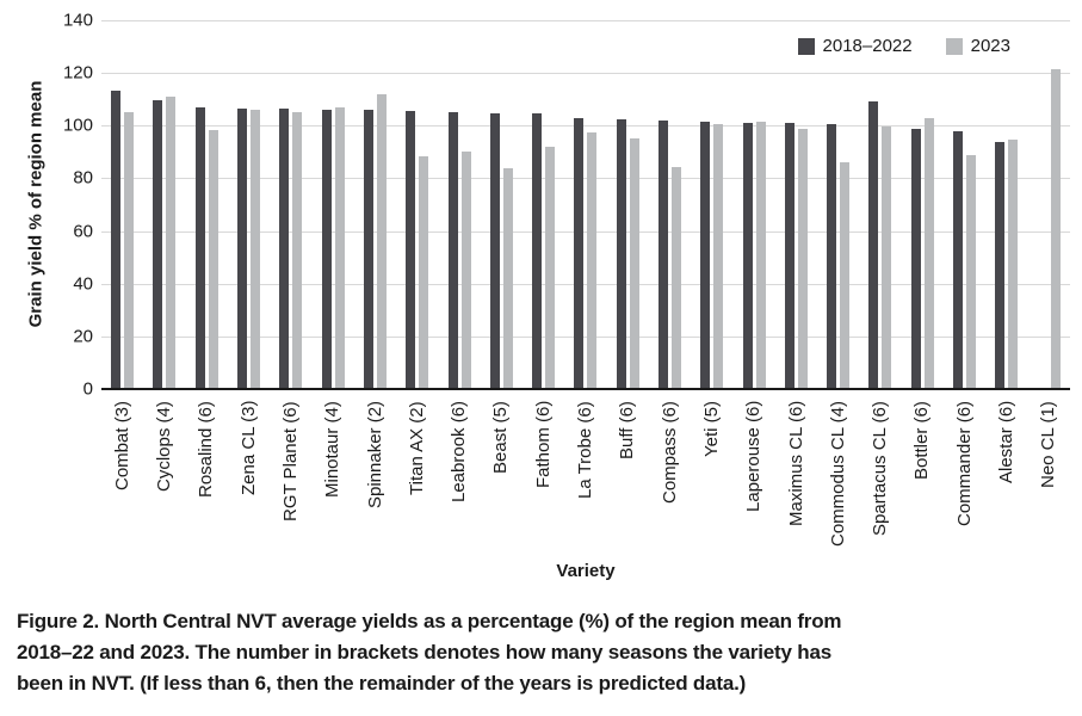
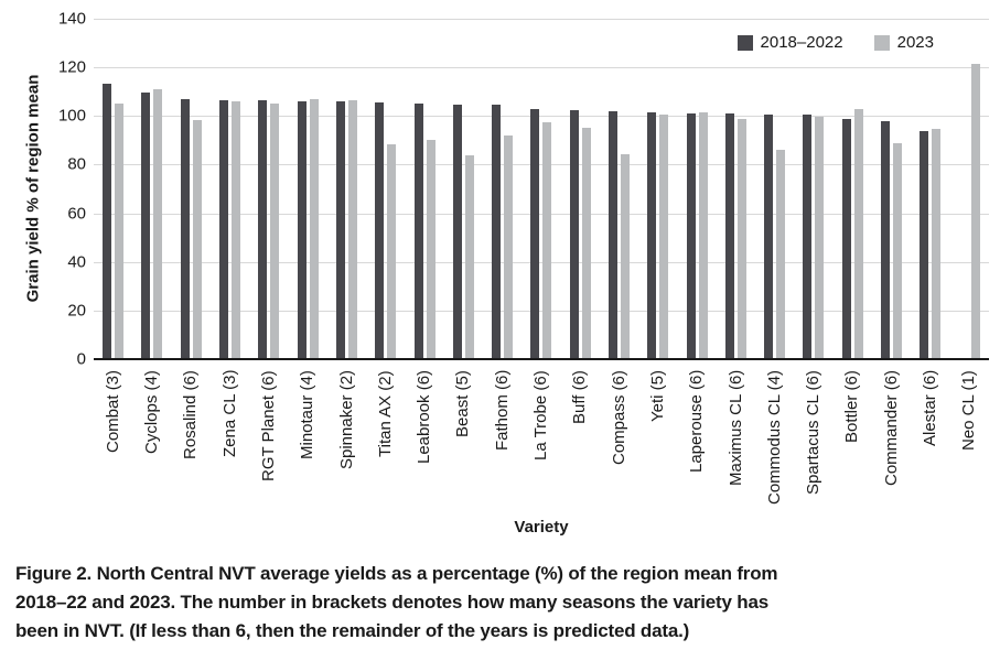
2023/Spinnaker (2): 112 -> 106
2018–2022/Spartacus CL (6): 109 -> 100
